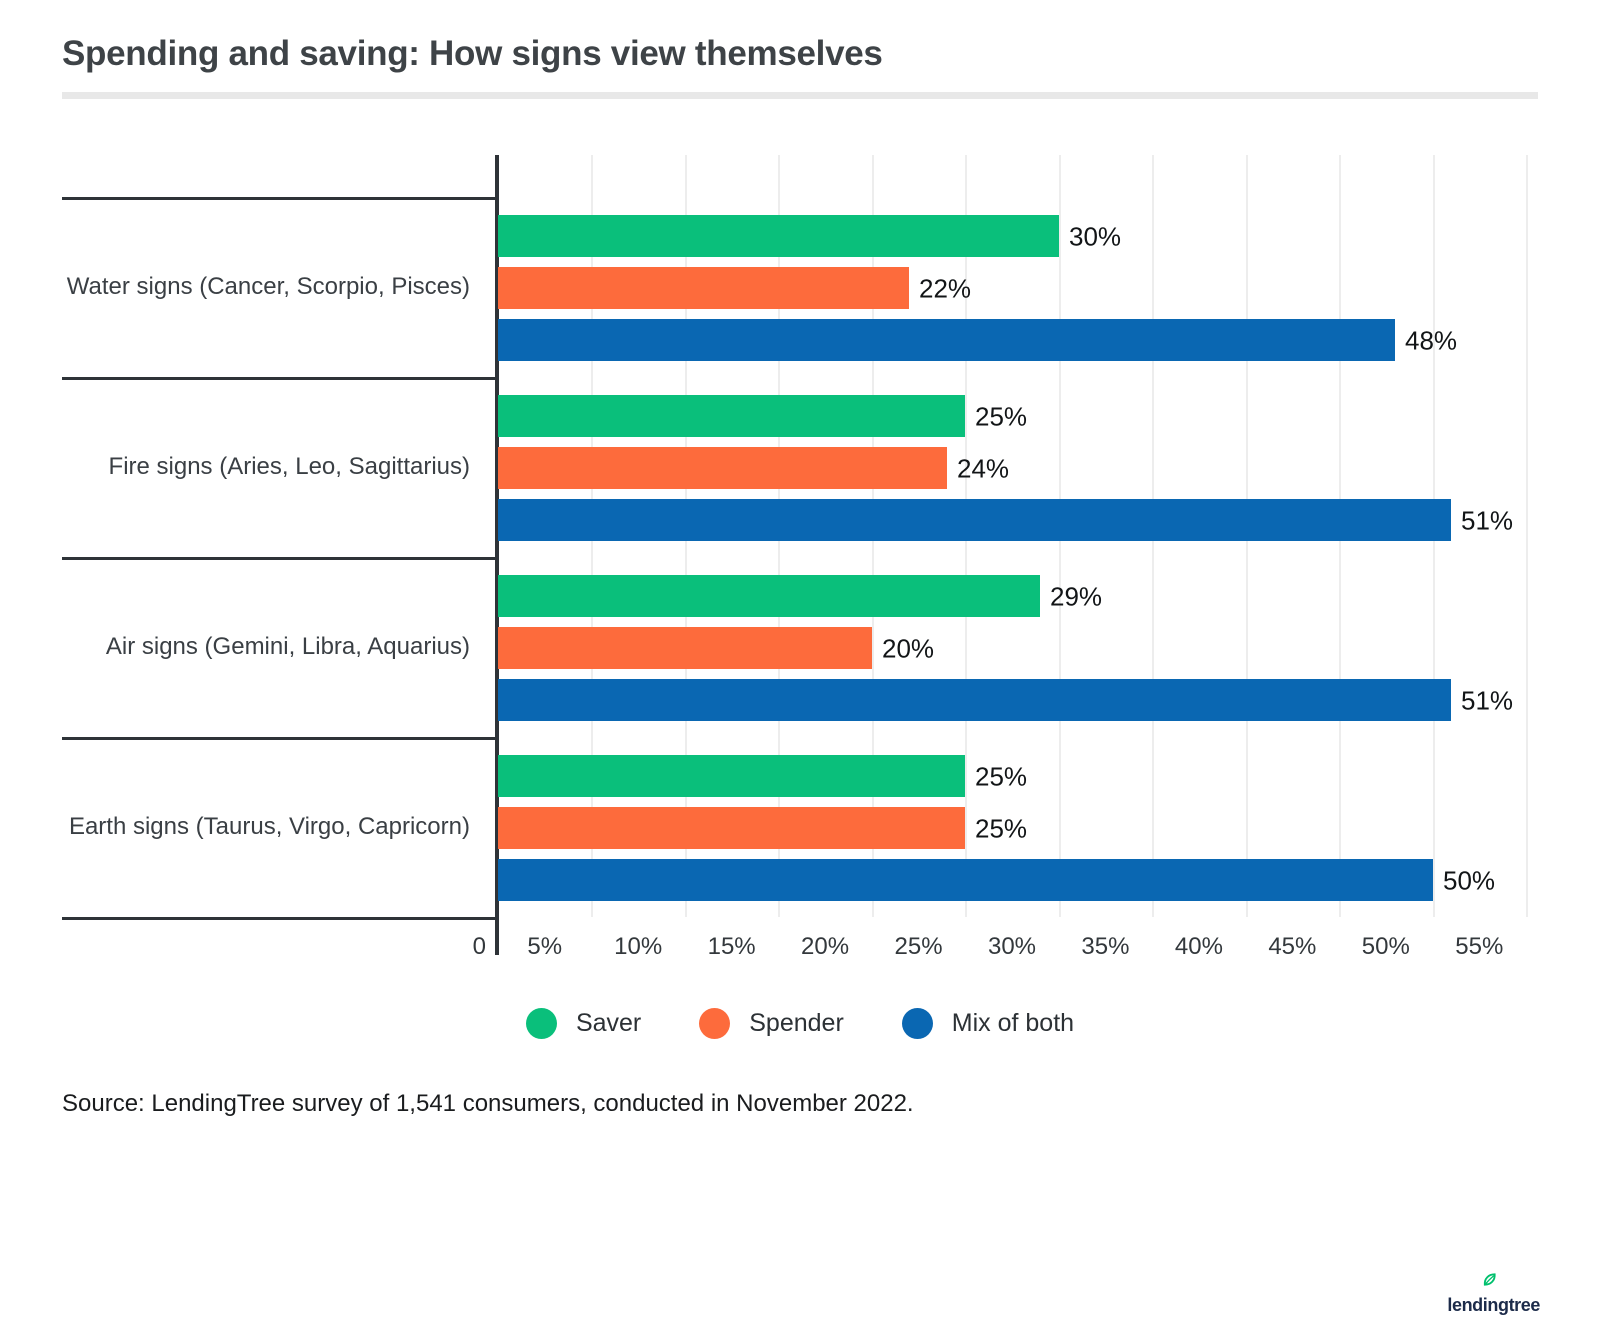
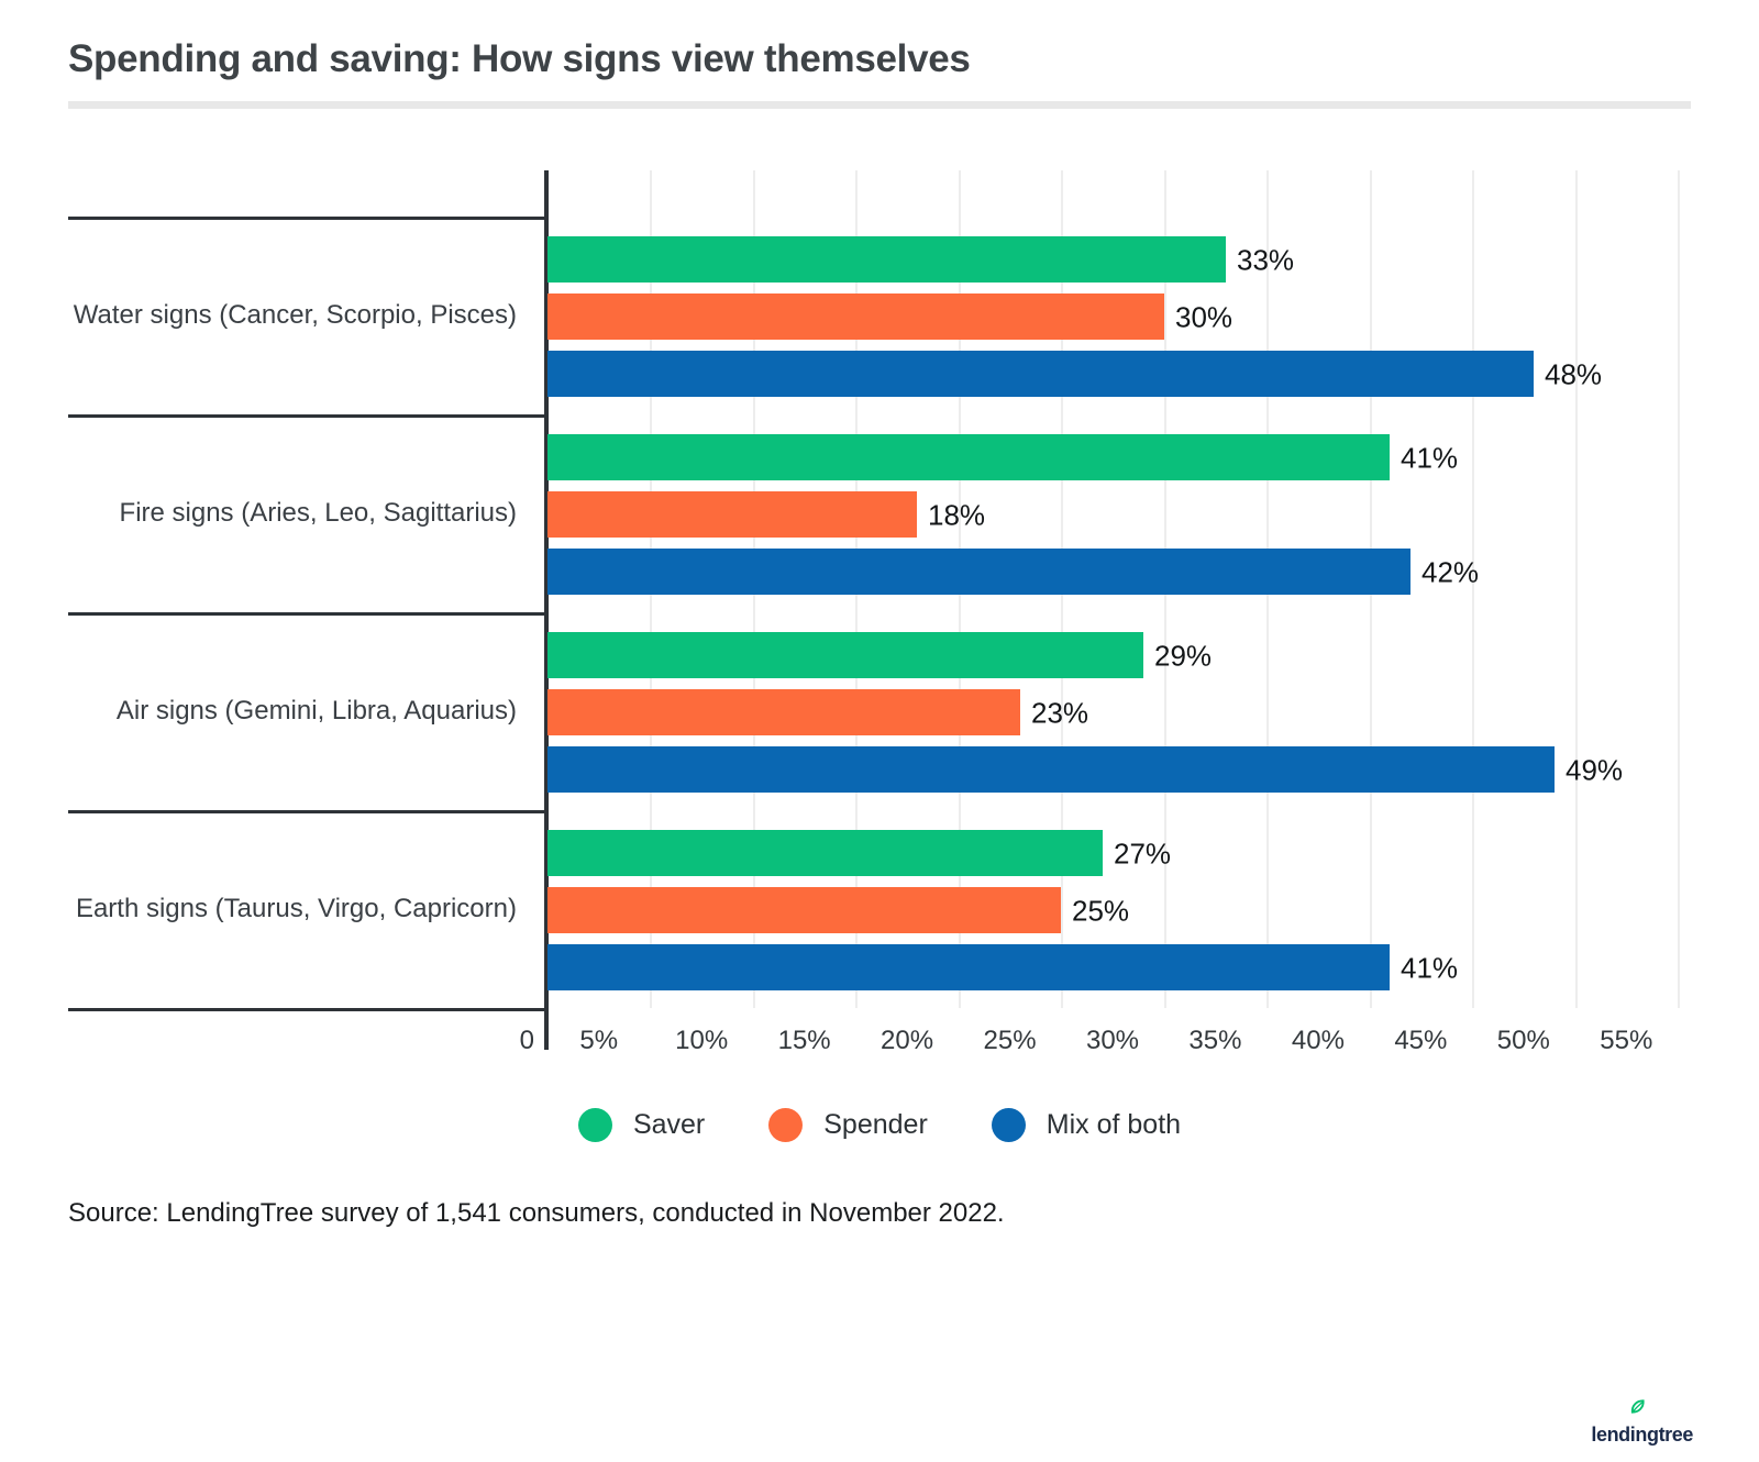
Saver/Water signs (Cancer, Scorpio, Pisces): 30% -> 33%
Spender/Water signs (Cancer, Scorpio, Pisces): 22% -> 30%
Saver/Fire signs (Aries, Leo, Sagittarius): 25% -> 41%
Spender/Fire signs (Aries, Leo, Sagittarius): 24% -> 18%
Mix of both/Fire signs (Aries, Leo, Sagittarius): 51% -> 42%
Spender/Air signs (Gemini, Libra, Aquarius): 20% -> 23%
Mix of both/Air signs (Gemini, Libra, Aquarius): 51% -> 49%
Saver/Earth signs (Taurus, Virgo, Capricorn): 25% -> 27%
Mix of both/Earth signs (Taurus, Virgo, Capricorn): 50% -> 41%
